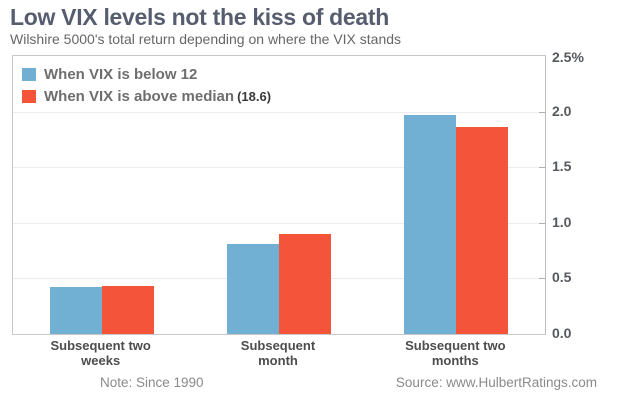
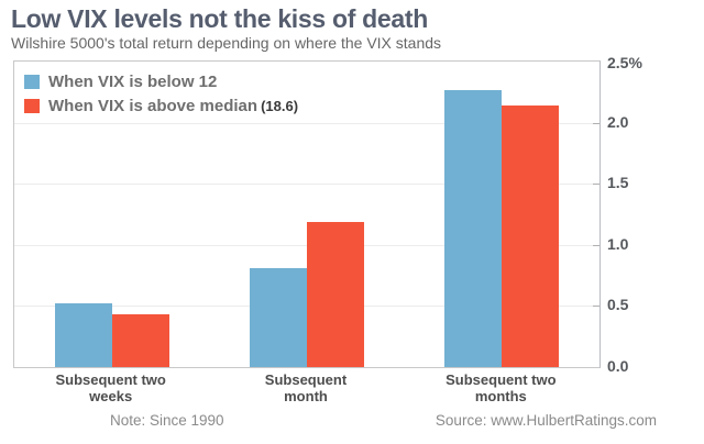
When VIX is below 12/Subsequent two weeks: 0.42% -> 0.52%
When VIX is above median (18.6)/Subsequent month: 0.90% -> 1.19%
When VIX is below 12/Subsequent two months: 1.97% -> 2.27%
When VIX is above median (18.6)/Subsequent two months: 1.86% -> 2.14%
